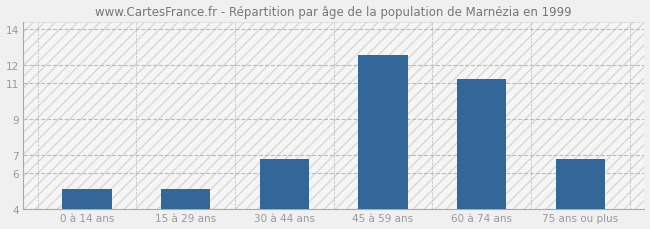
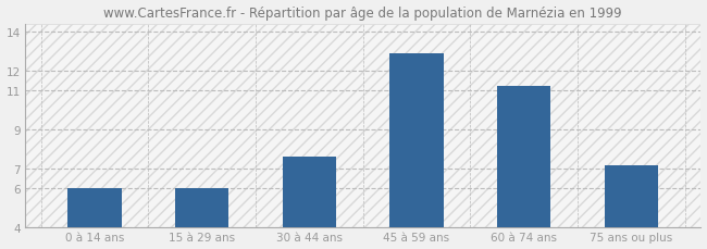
0 à 14 ans: 5.1 -> 6.0
15 à 29 ans: 5.1 -> 6.0
30 à 44 ans: 6.8 -> 7.6
45 à 59 ans: 12.6 -> 12.9
75 ans ou plus: 6.8 -> 7.2
